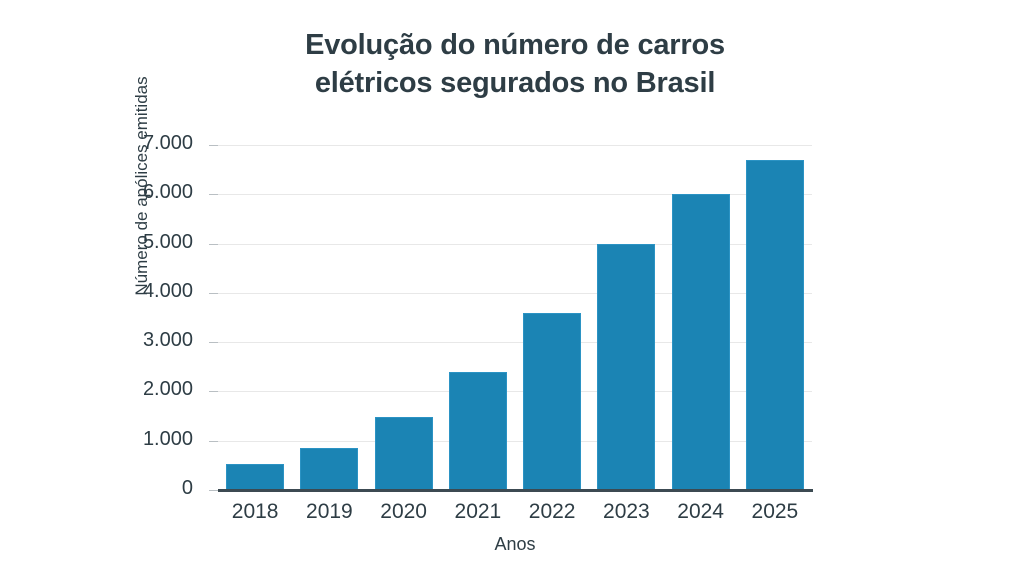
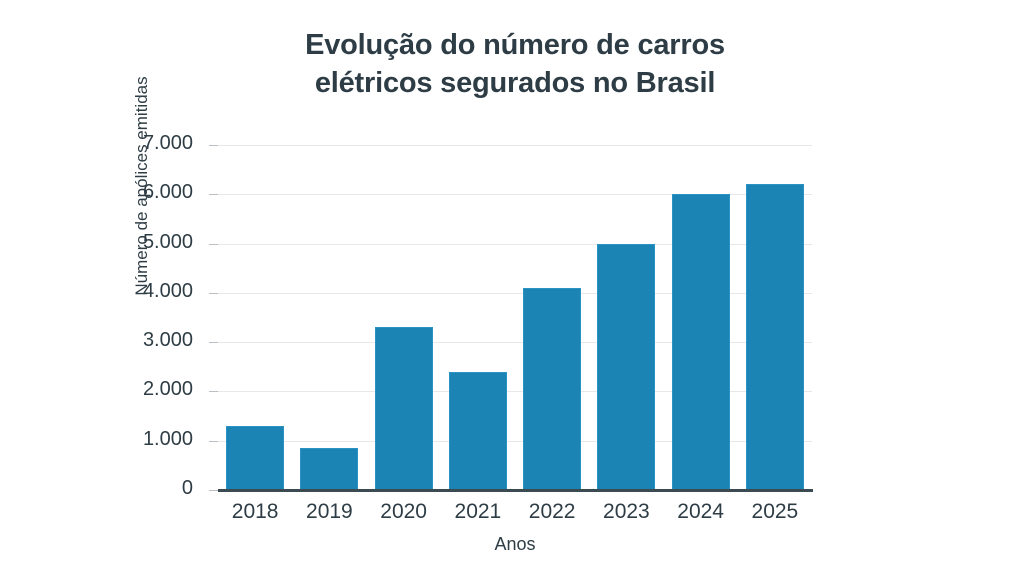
2018: 500 -> 1300
2020: 1500 -> 3300
2022: 3600 -> 4100
2025: 6700 -> 6200
